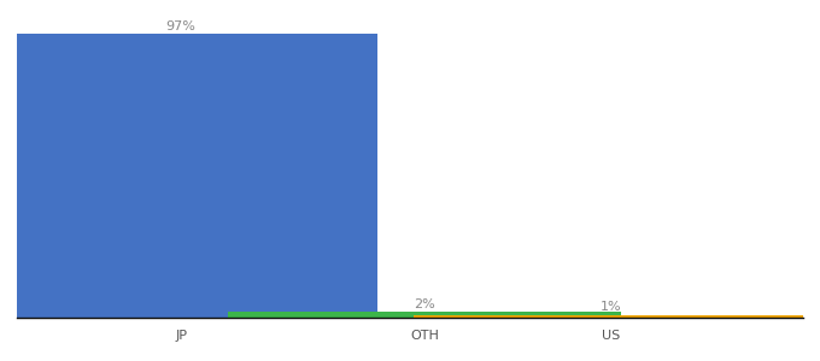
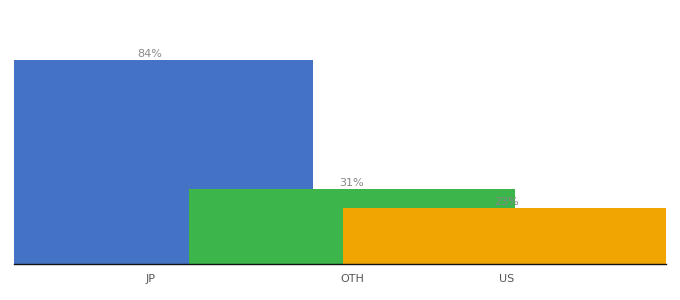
JP: 97% -> 84%
OTH: 2% -> 31%
US: 1% -> 23%
